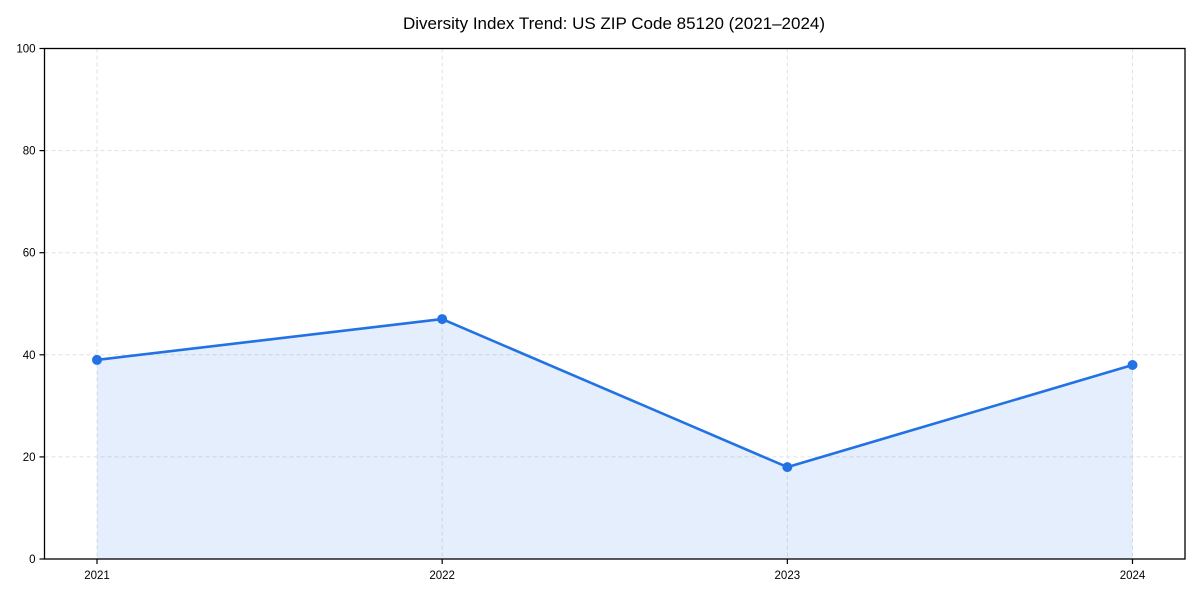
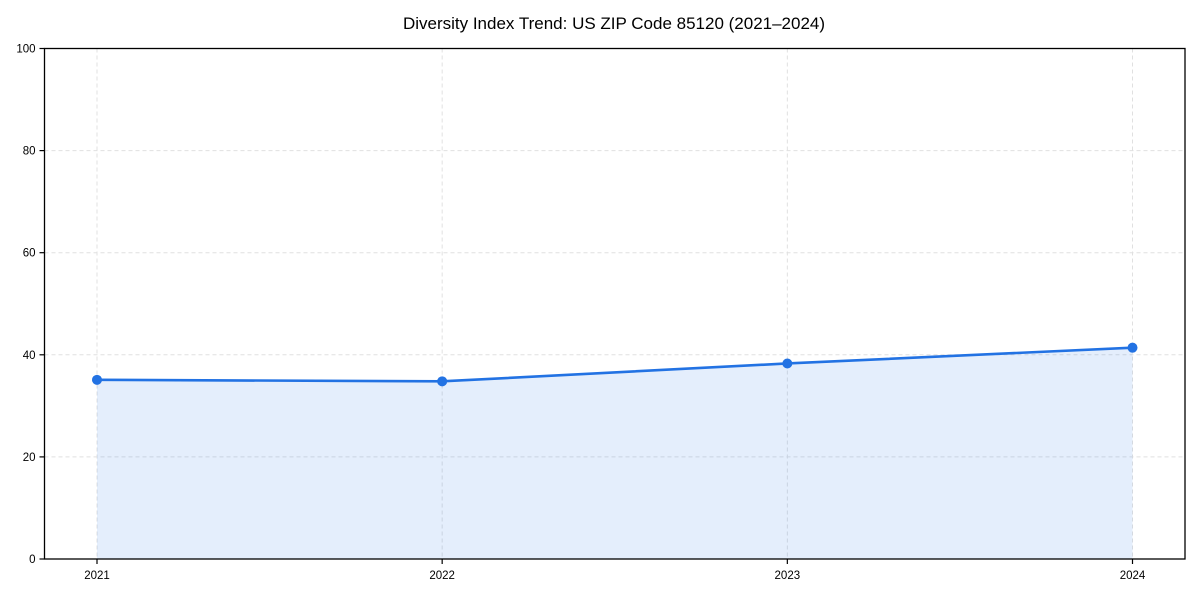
2021: 39 -> 35
2022: 47 -> 35
2023: 18 -> 38
2024: 38 -> 41
